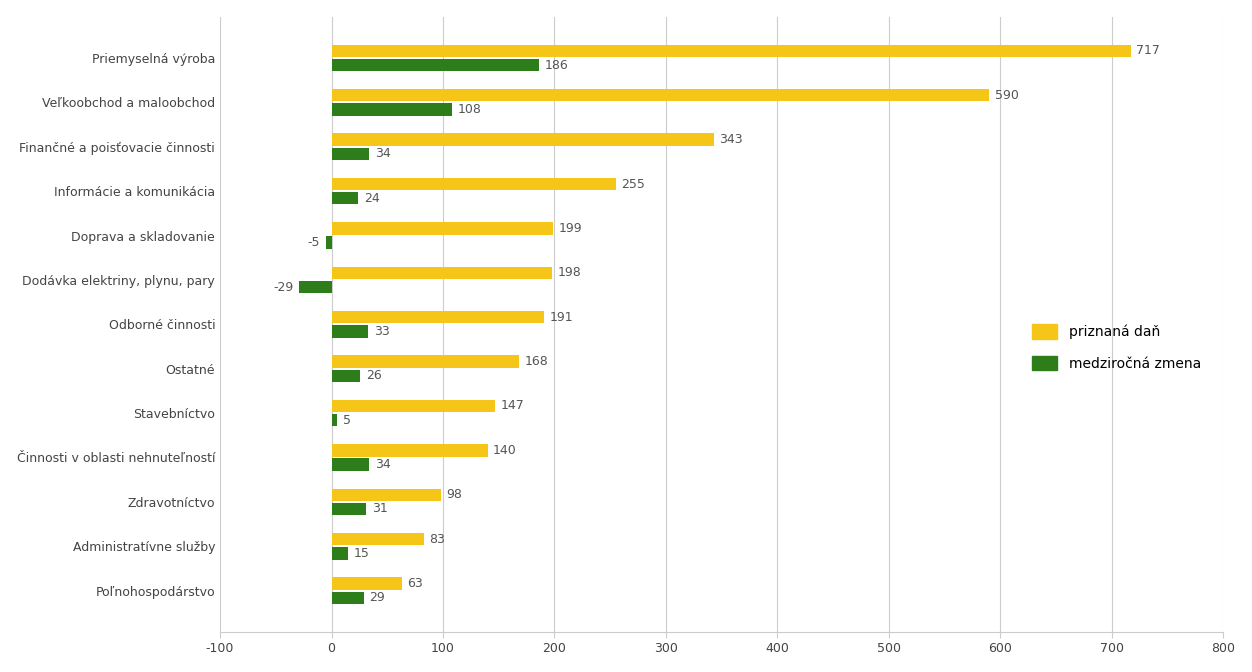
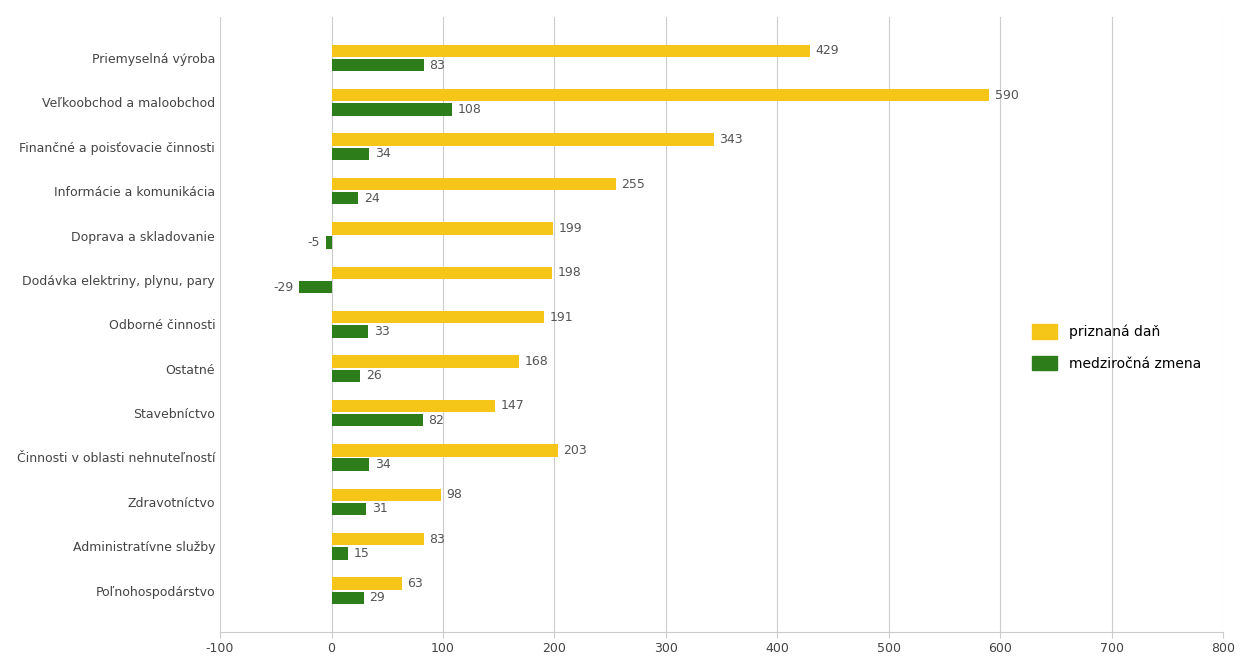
priznaná daň/Priemyselná výroba: 717 -> 429
medziročná zmena/Priemyselná výroba: 186 -> 83
medziročná zmena/Stavebníctvo: 5 -> 82
priznaná daň/Činnosti v oblasti nehnuteľností: 140 -> 203
